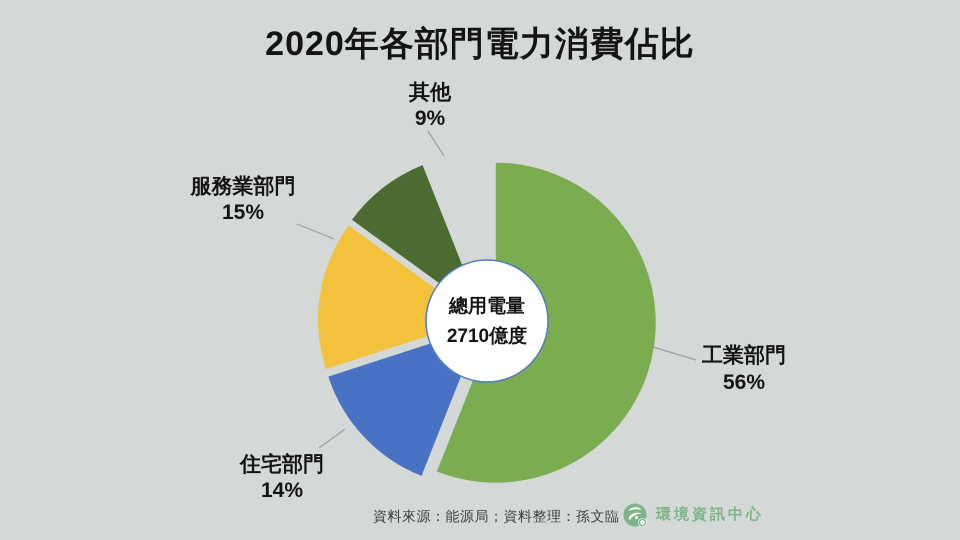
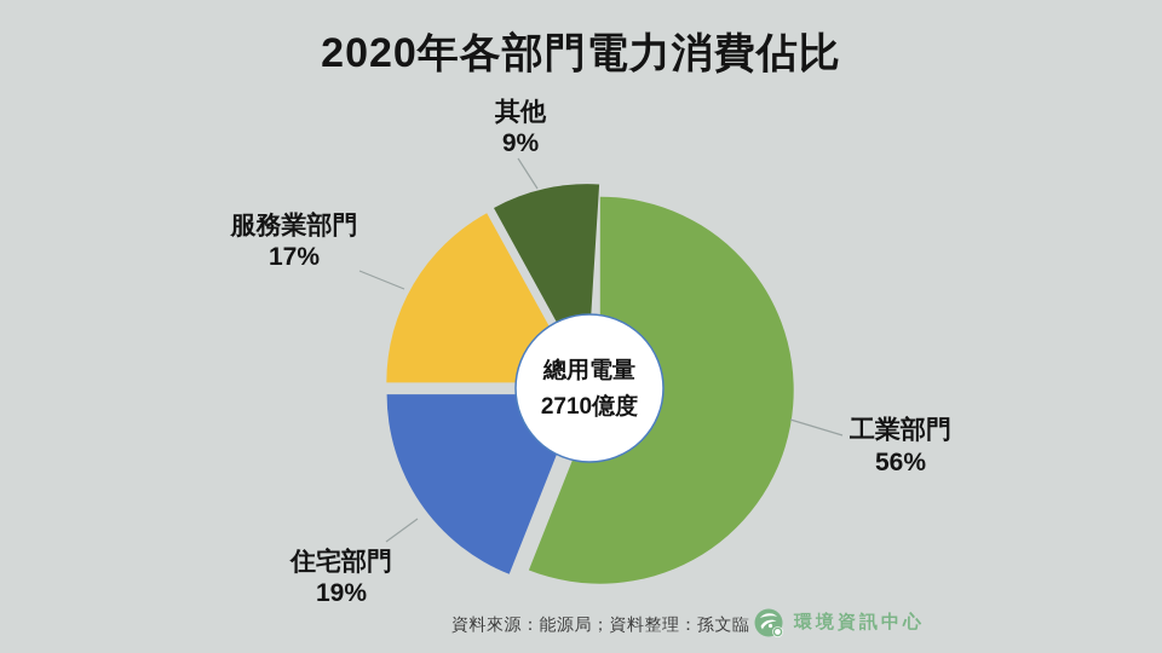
住宅部門: 14% -> 19%
服務業部門: 15% -> 17%
